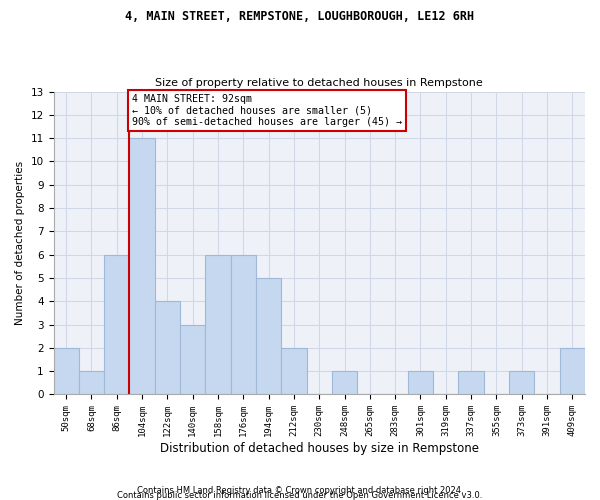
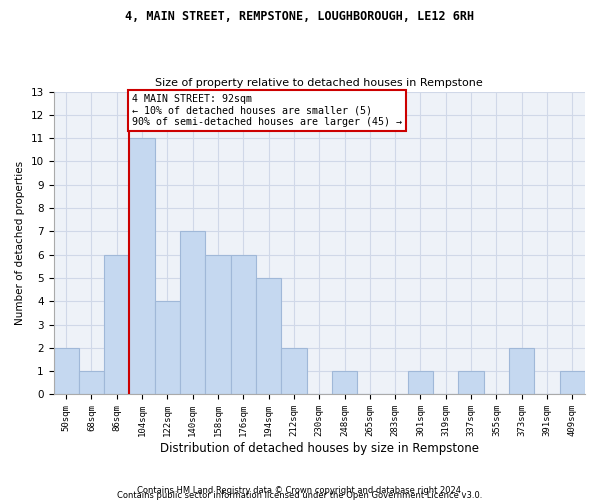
140sqm: 3 -> 7
373sqm: 1 -> 2
409sqm: 2 -> 1
